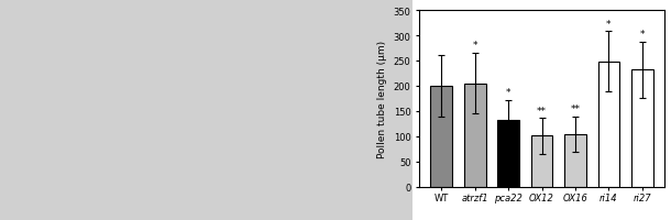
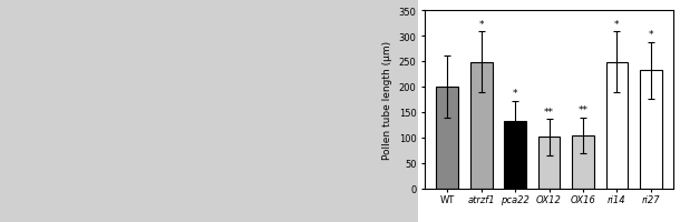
atrzf1: 205 -> 248
